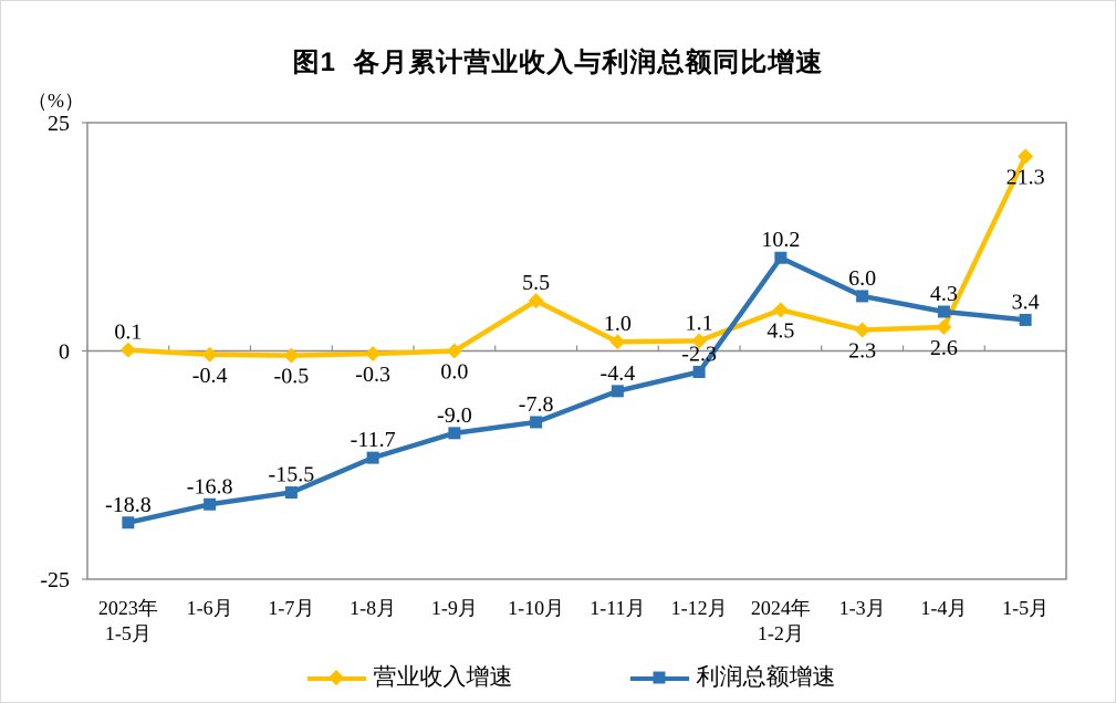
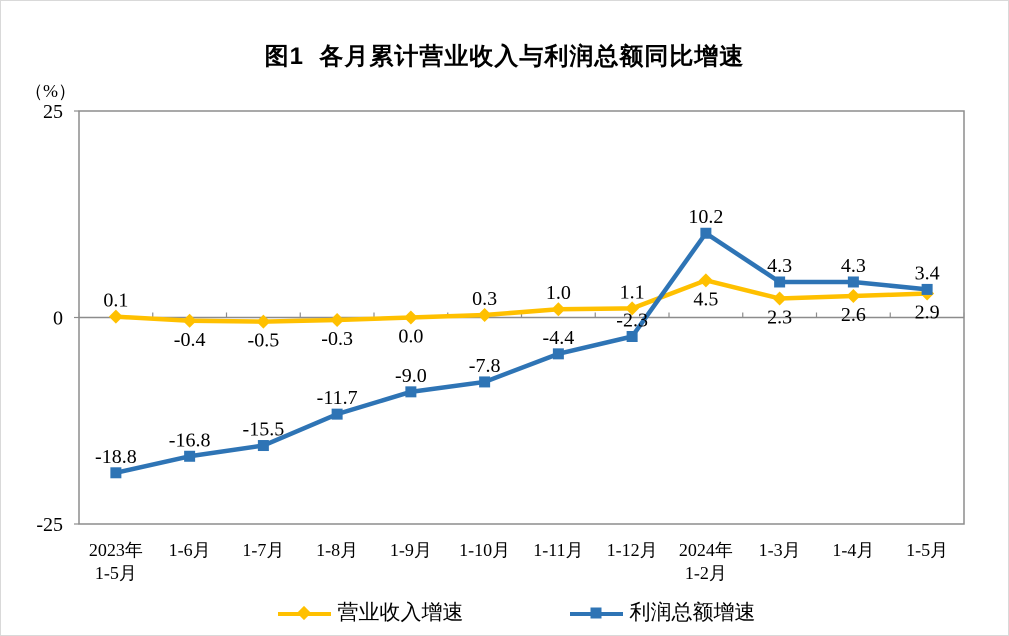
营业收入增速/1-10月: 5.5 -> 0.3
利润总额增速/1-3月: 6.0 -> 4.3
营业收入增速/1-5月: 21.3 -> 2.9
